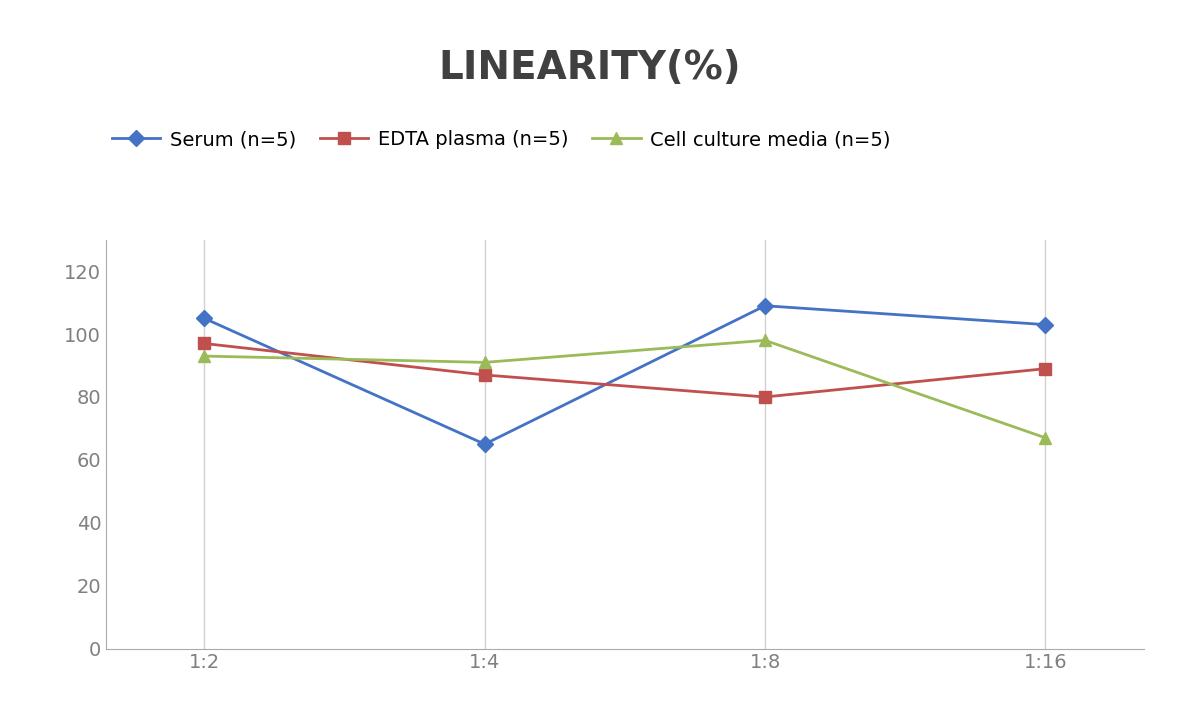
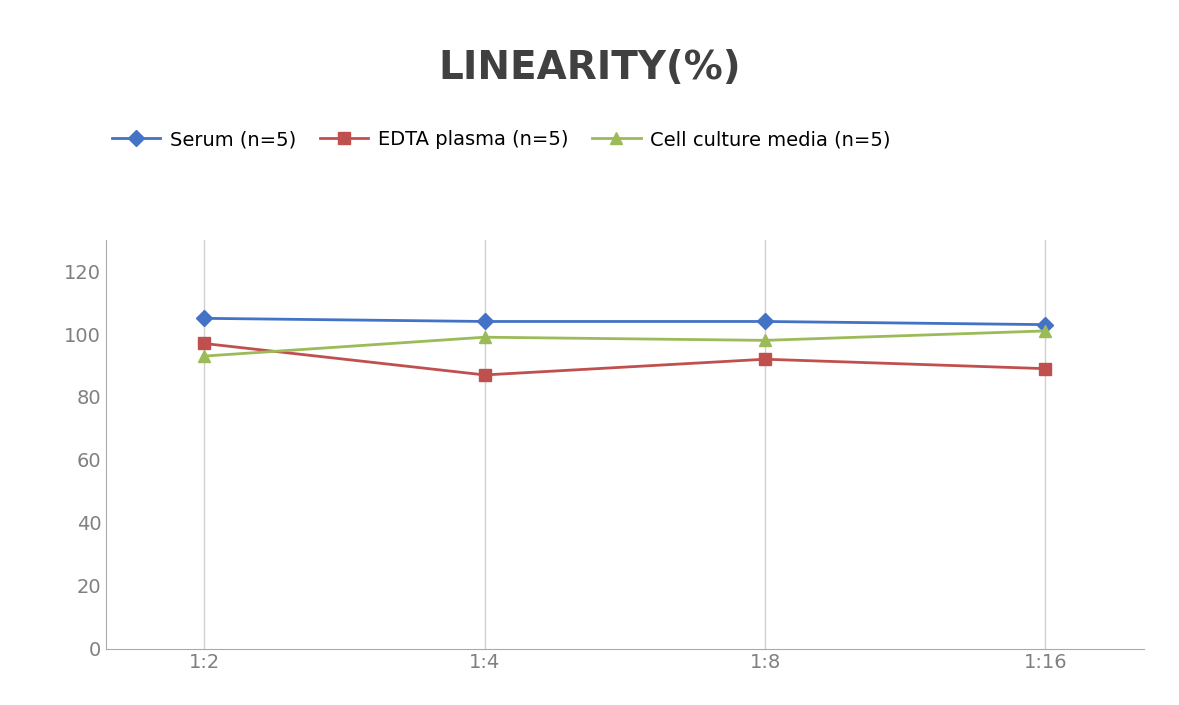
Serum (n=5)/1:4: 65 -> 104
Cell culture media (n=5)/1:4: 91 -> 99
Serum (n=5)/1:8: 109 -> 104
EDTA plasma (n=5)/1:8: 80 -> 92
Cell culture media (n=5)/1:16: 67 -> 101
